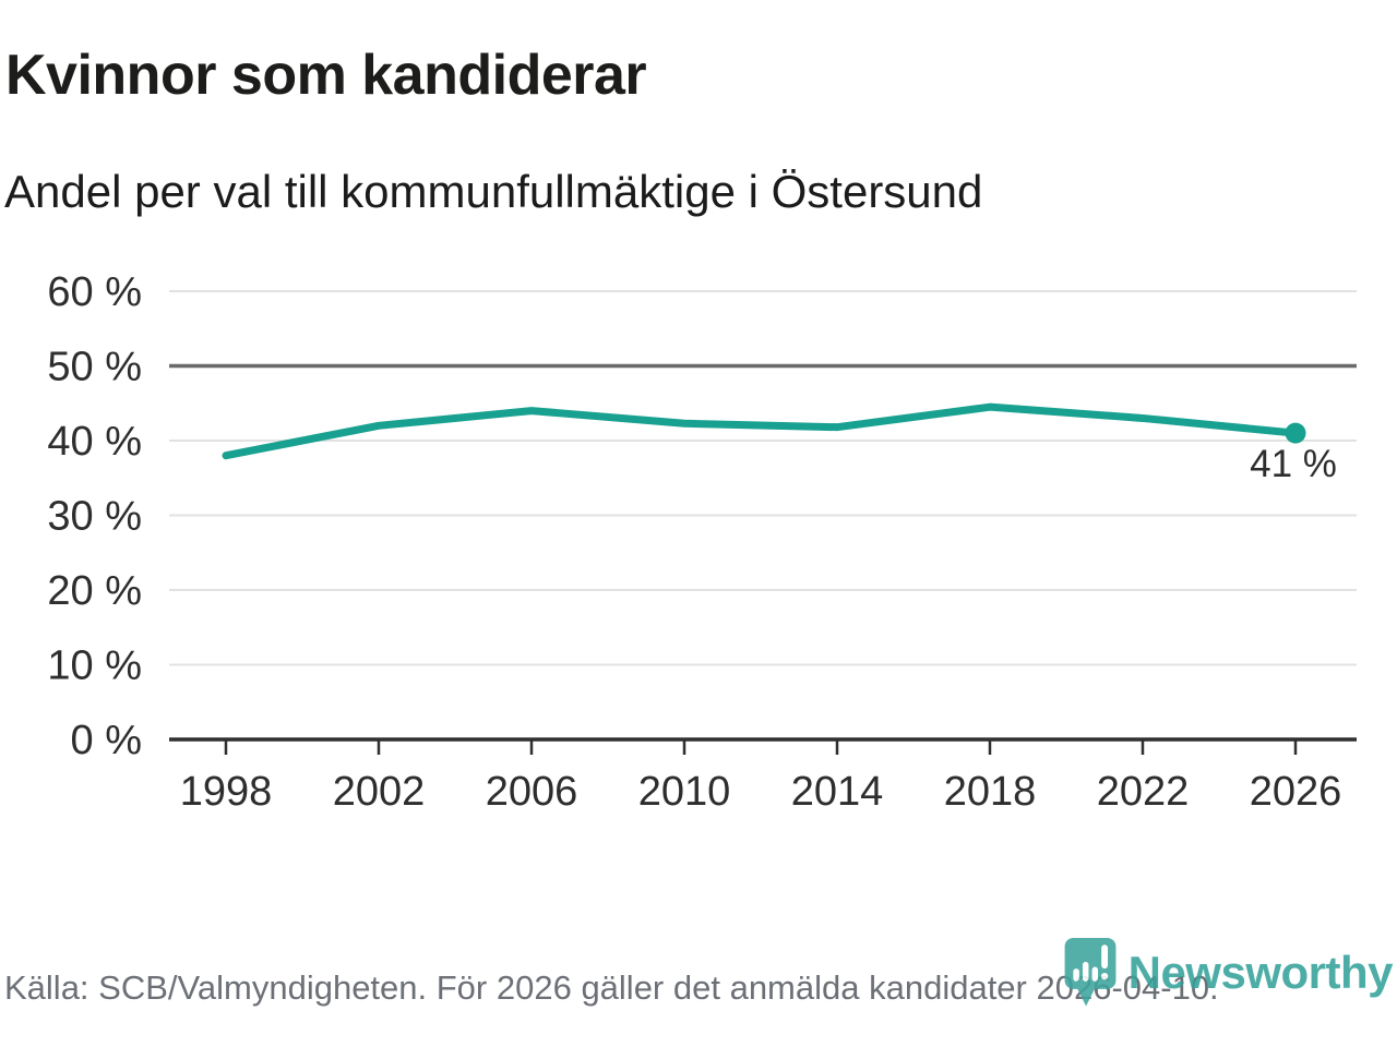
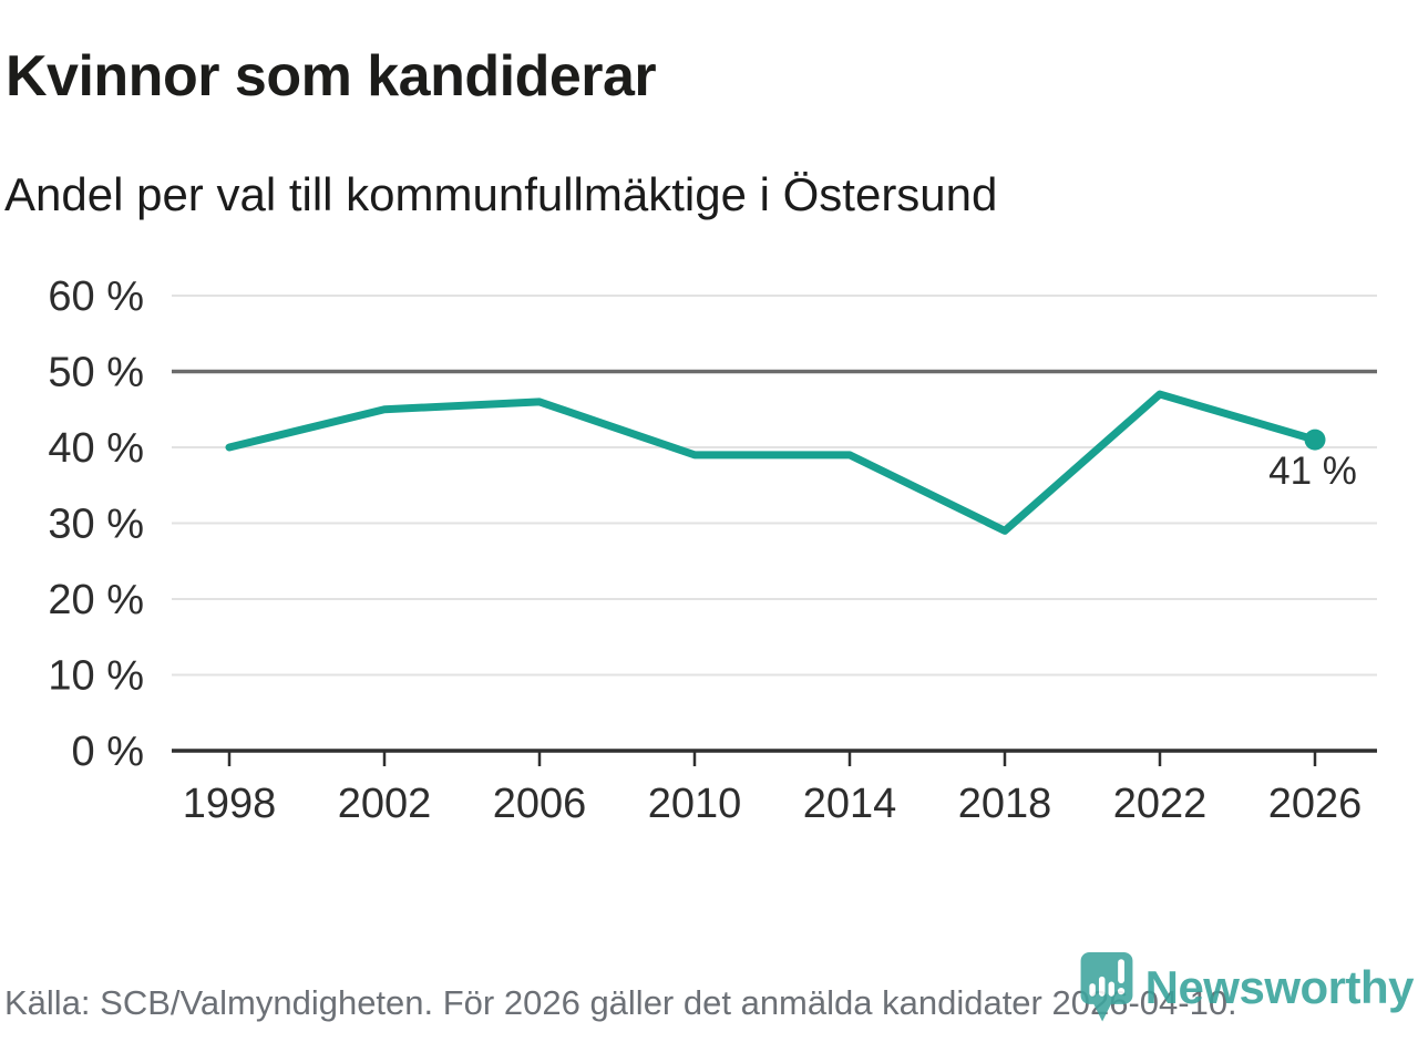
1998: 38% -> 40%
2002: 42% -> 45%
2006: 44% -> 46%
2010: 42% -> 39%
2014: 42% -> 39%
2018: 44% -> 29%
2022: 43% -> 47%
